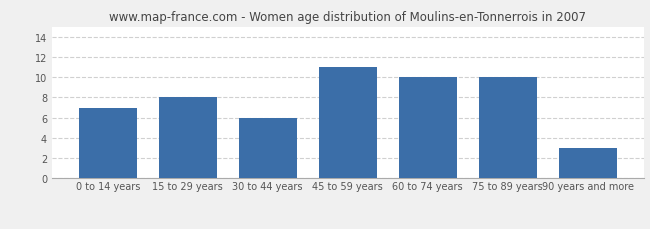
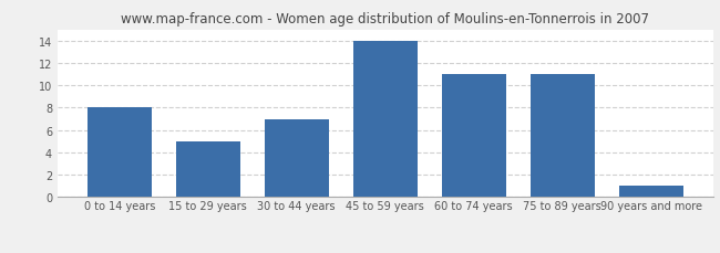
0 to 14 years: 7 -> 8
15 to 29 years: 8 -> 5
30 to 44 years: 6 -> 7
45 to 59 years: 11 -> 14
60 to 74 years: 10 -> 11
75 to 89 years: 10 -> 11
90 years and more: 3 -> 1
